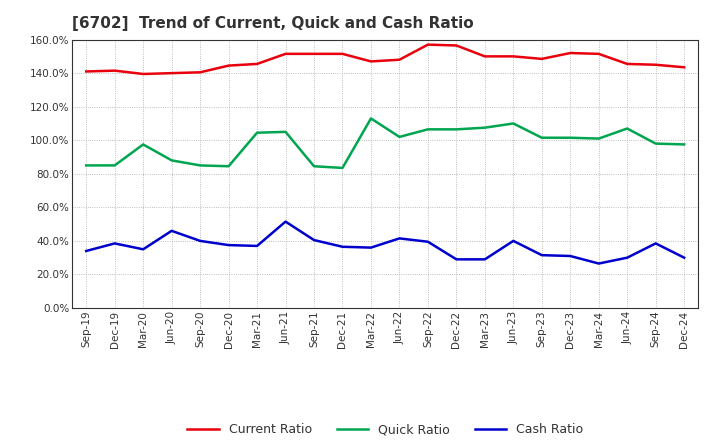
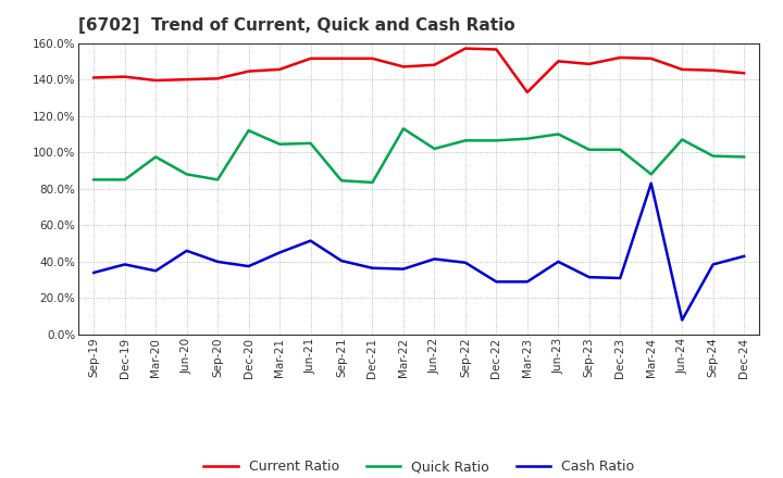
Quick Ratio/Dec-20: 84% -> 112%
Cash Ratio/Mar-21: 37% -> 45%
Current Ratio/Mar-23: 150% -> 133%
Quick Ratio/Mar-24: 101% -> 88%
Cash Ratio/Mar-24: 26% -> 83%
Cash Ratio/Jun-24: 30% -> 8%
Cash Ratio/Dec-24: 30% -> 43%
